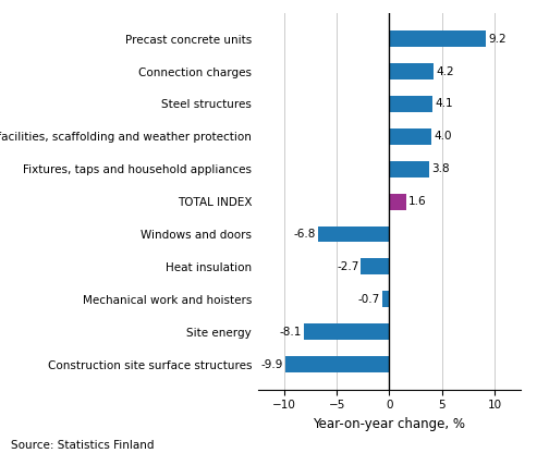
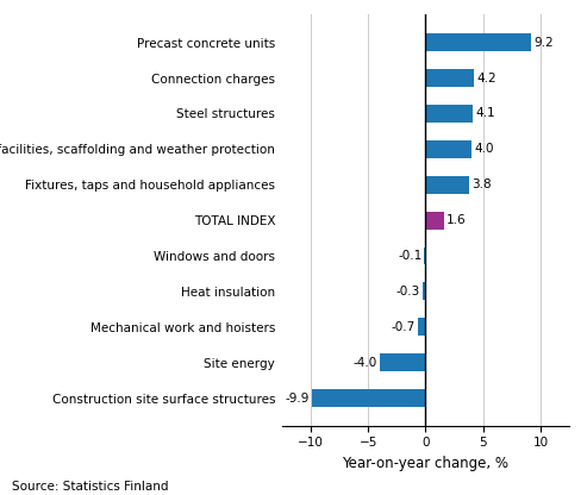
Windows and doors: -6.8 -> -0.1
Heat insulation: -2.7 -> -0.3
Site energy: -8.1 -> -4.0
